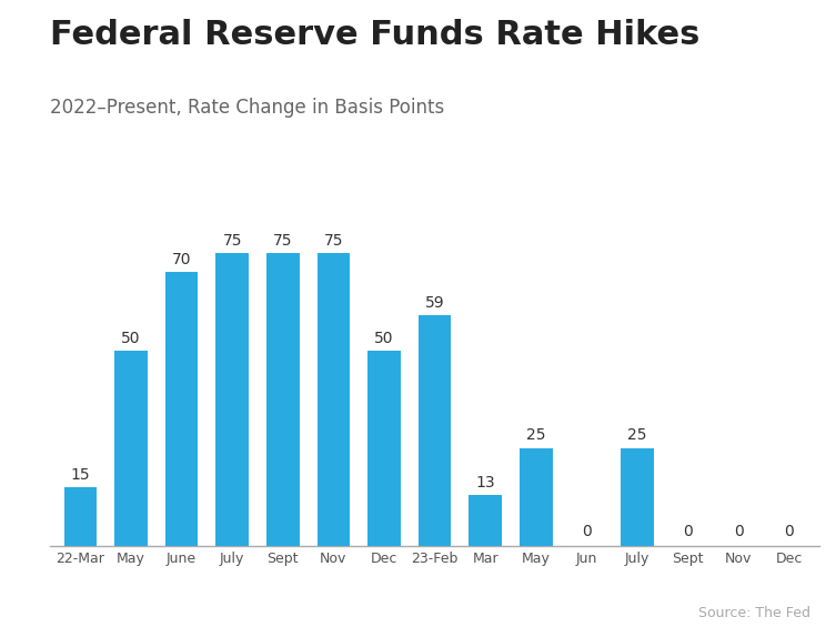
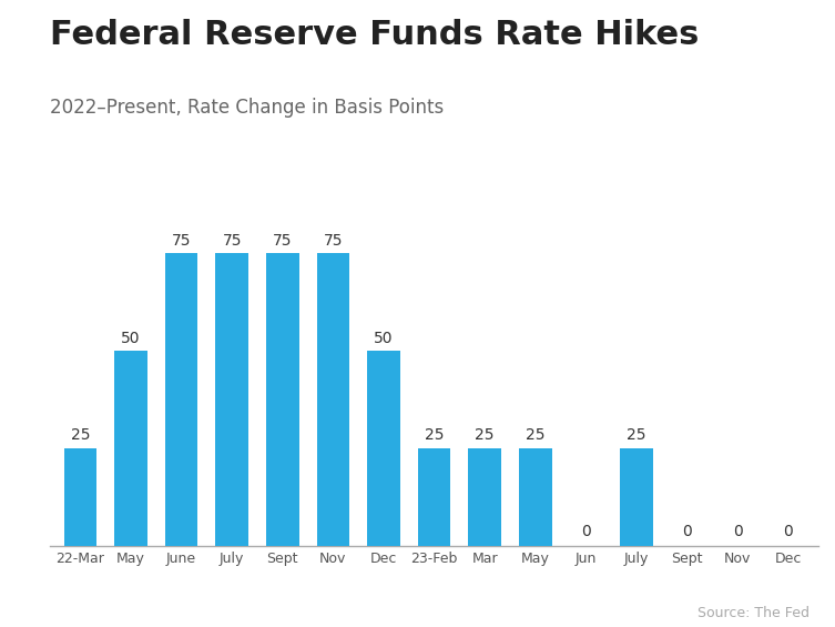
22-Mar: 15 -> 25
June: 70 -> 75
23-Feb: 59 -> 25
Mar: 13 -> 25
